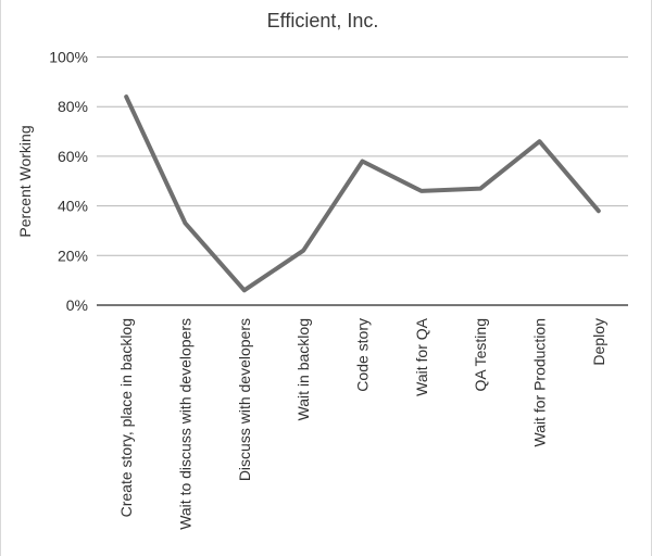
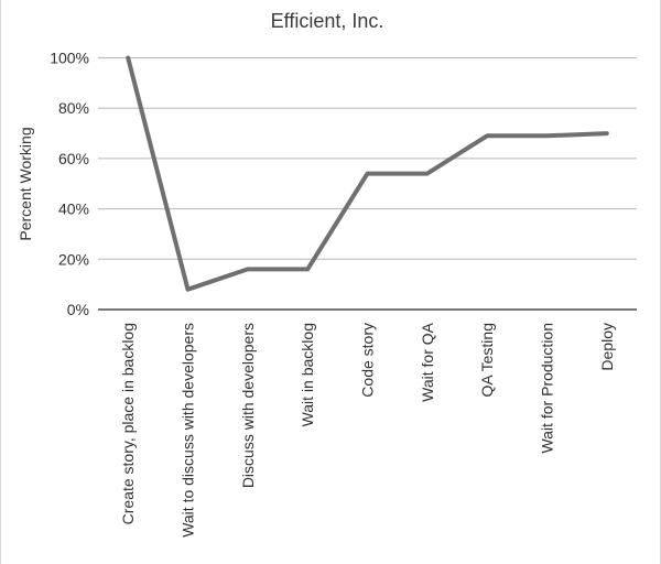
Create story, place in backlog: 84% -> 100%
Wait to discuss with developers: 33% -> 8%
Discuss with developers: 6% -> 16%
Wait in backlog: 22% -> 16%
Code story: 58% -> 54%
Wait for QA: 46% -> 54%
QA Testing: 47% -> 69%
Wait for Production: 66% -> 69%
Deploy: 38% -> 70%
